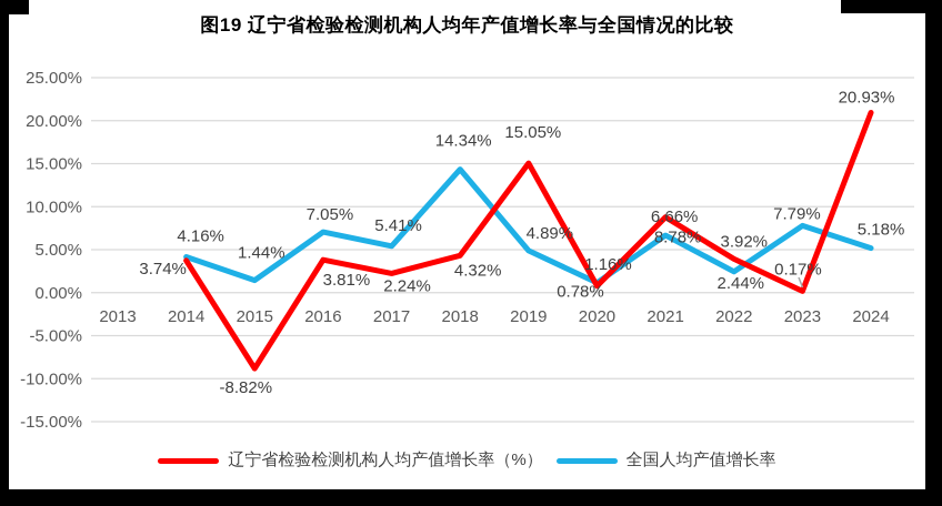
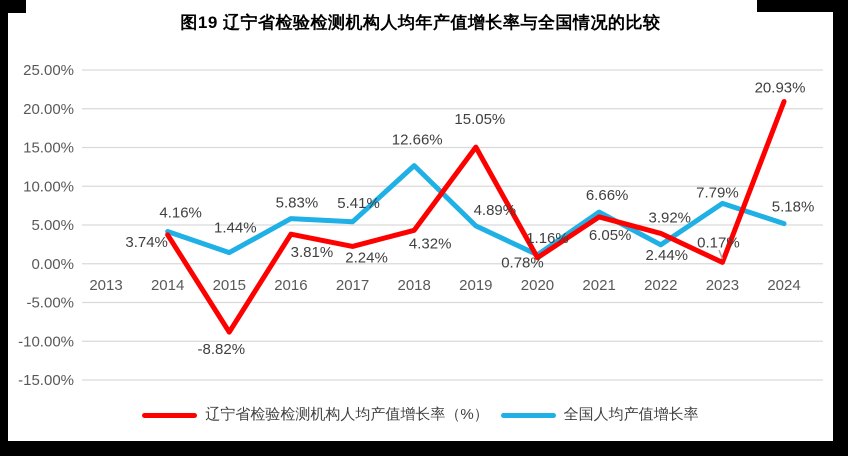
全国人均产值增长率/2016: 7.05% -> 5.83%
全国人均产值增长率/2018: 14.34% -> 12.66%
辽宁省检验检测机构人均产值增长率（%）/2021: 8.78% -> 6.05%
